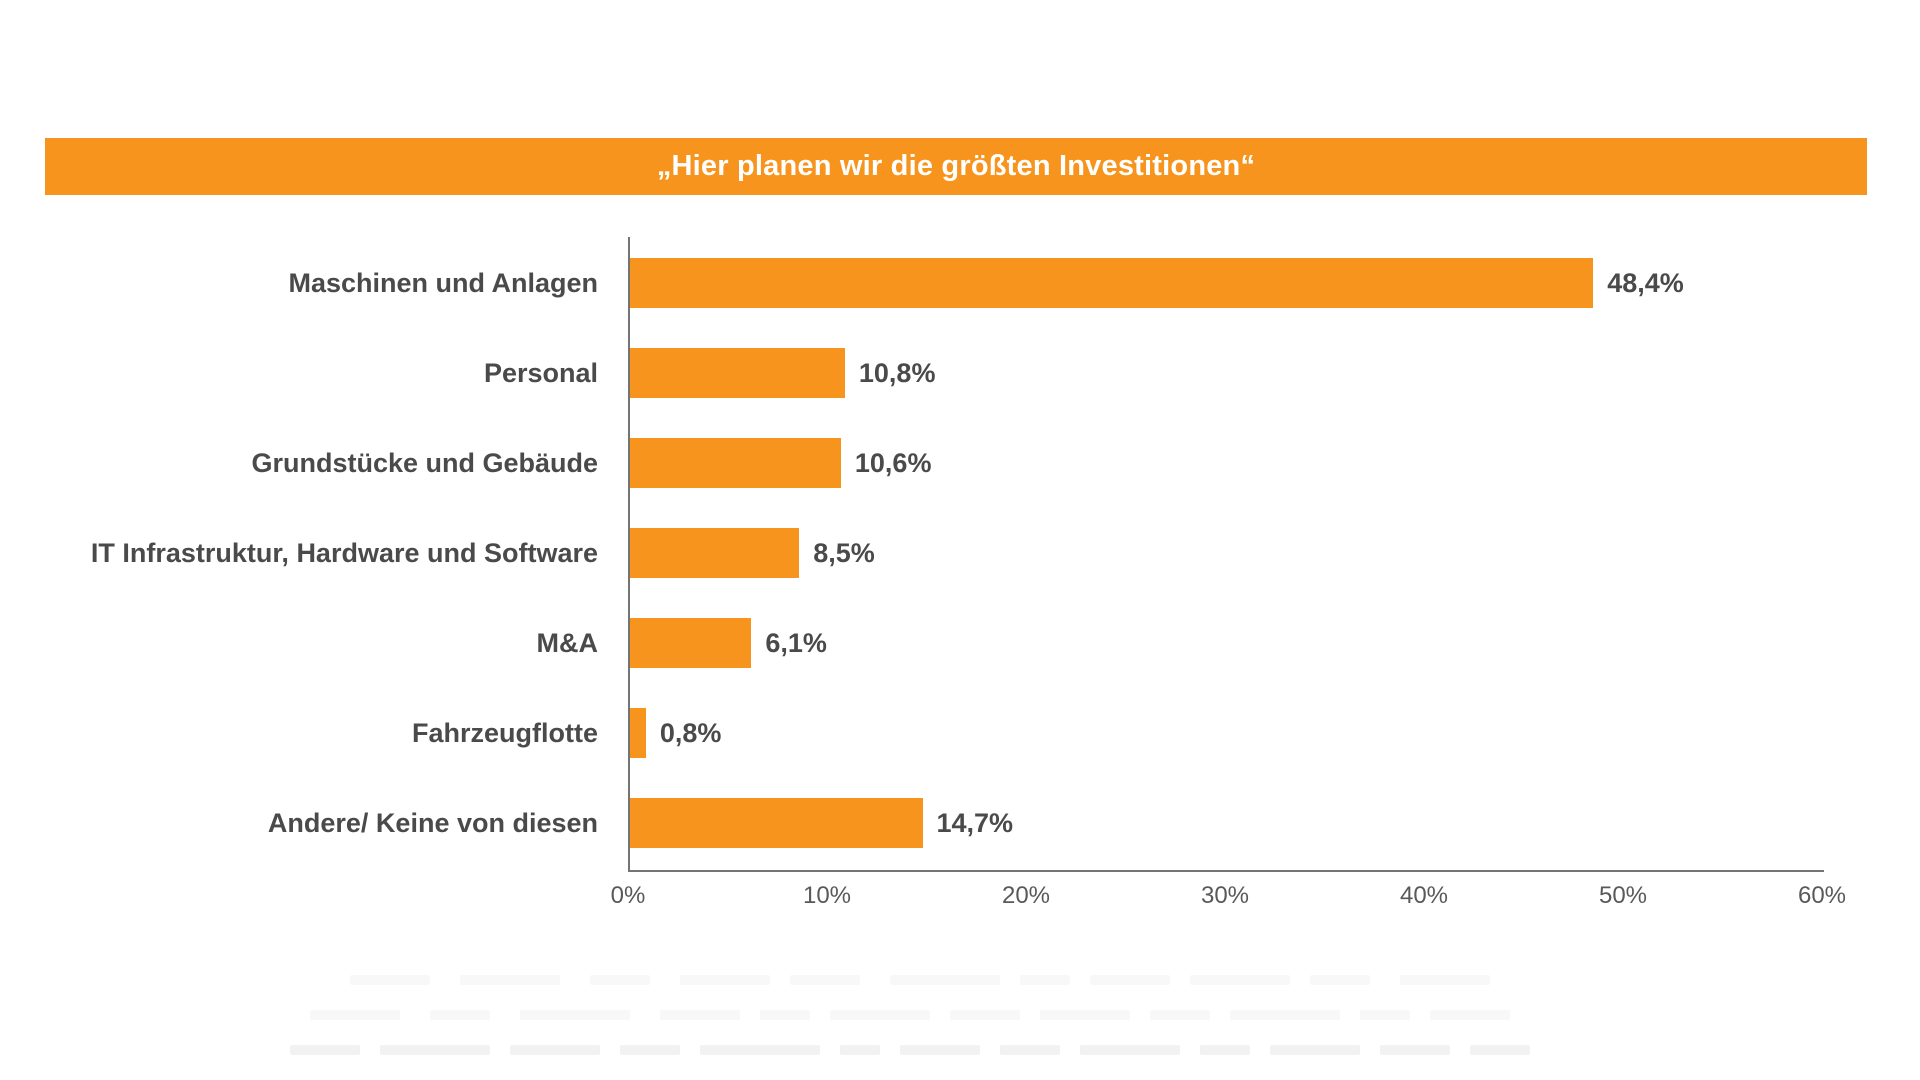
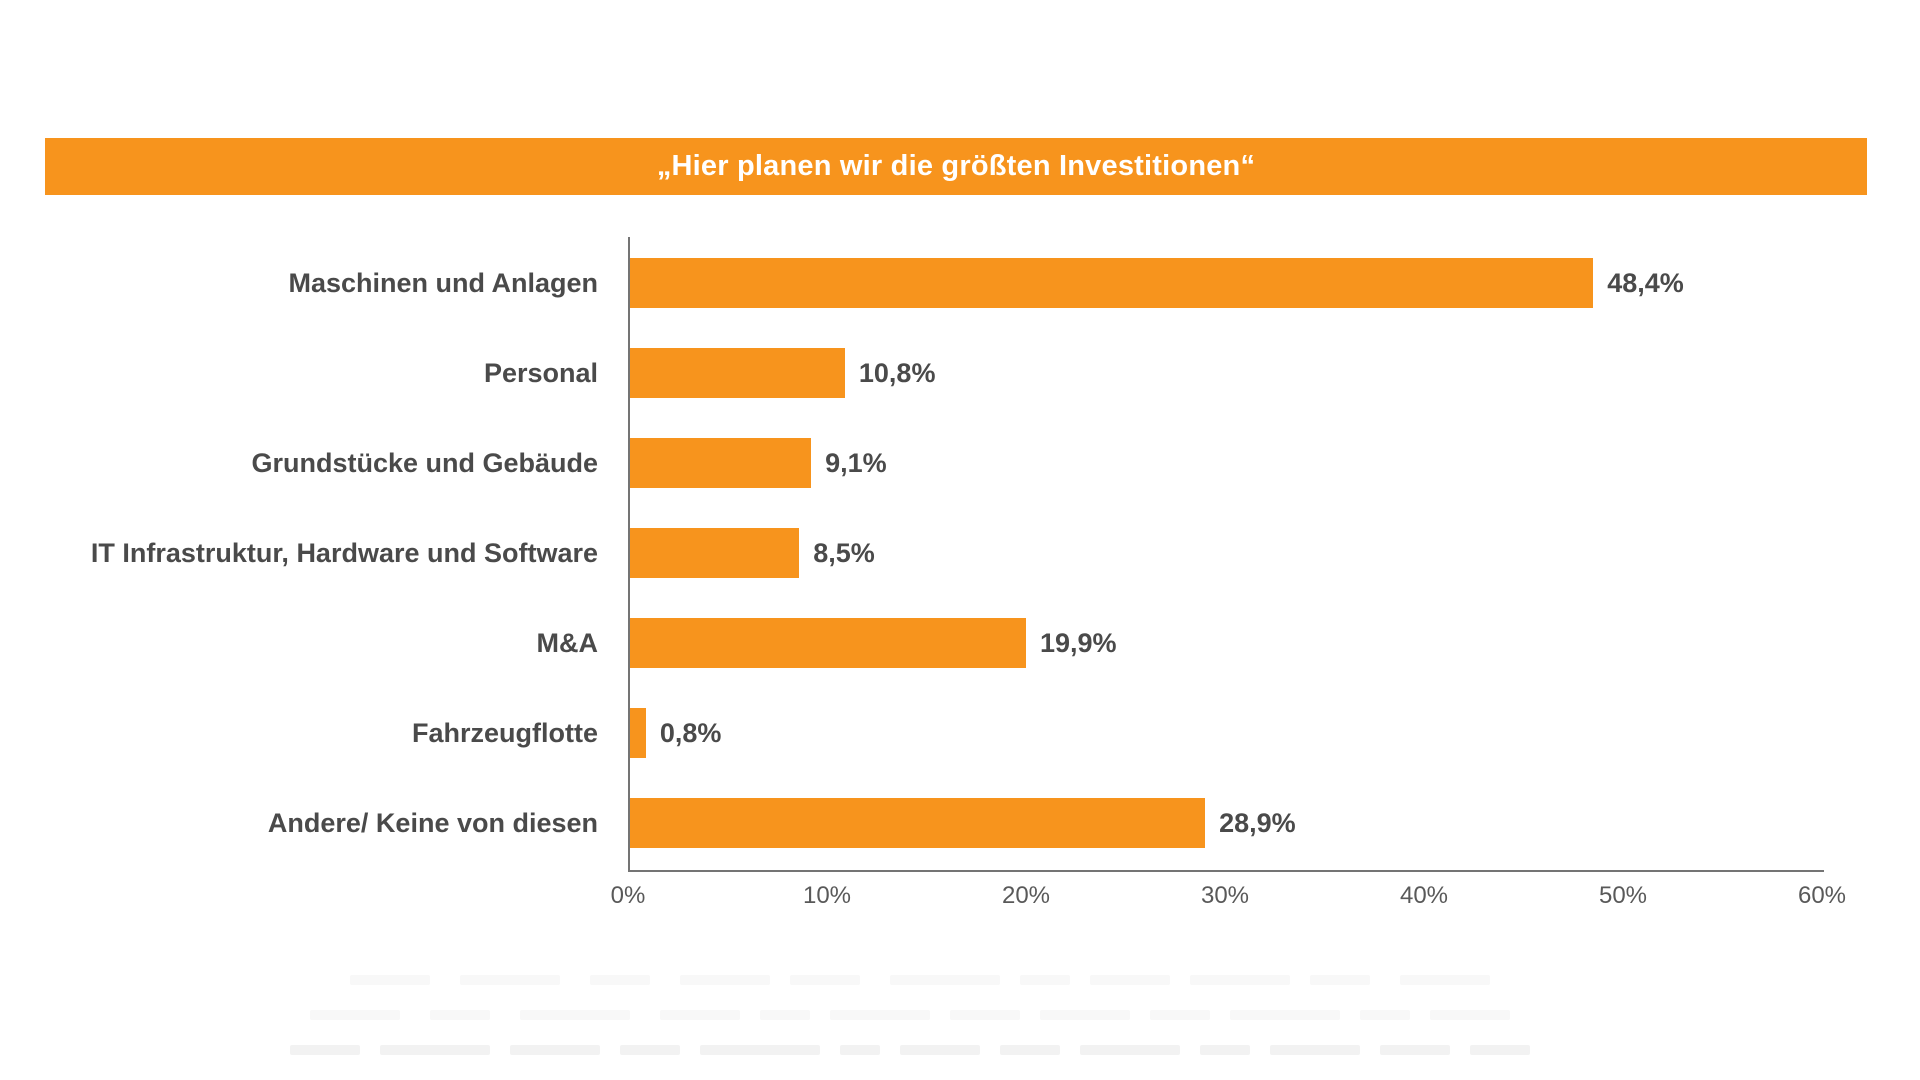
Grundstücke und Gebäude: 10,6% -> 9,1%
M&A: 6,1% -> 19,9%
Andere/ Keine von diesen: 14,7% -> 28,9%
